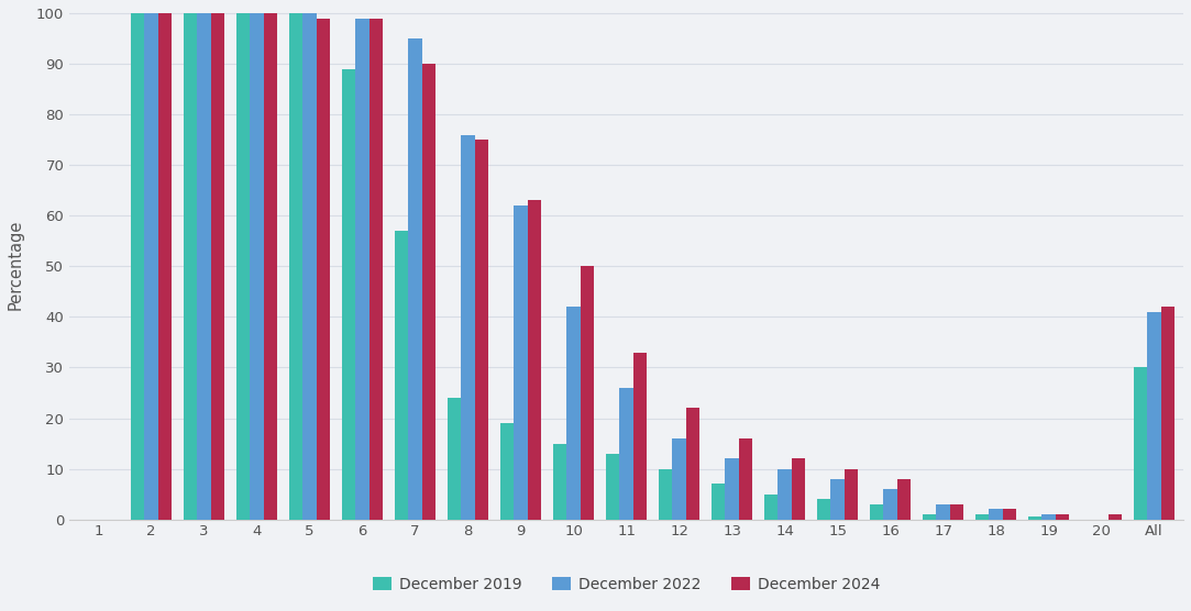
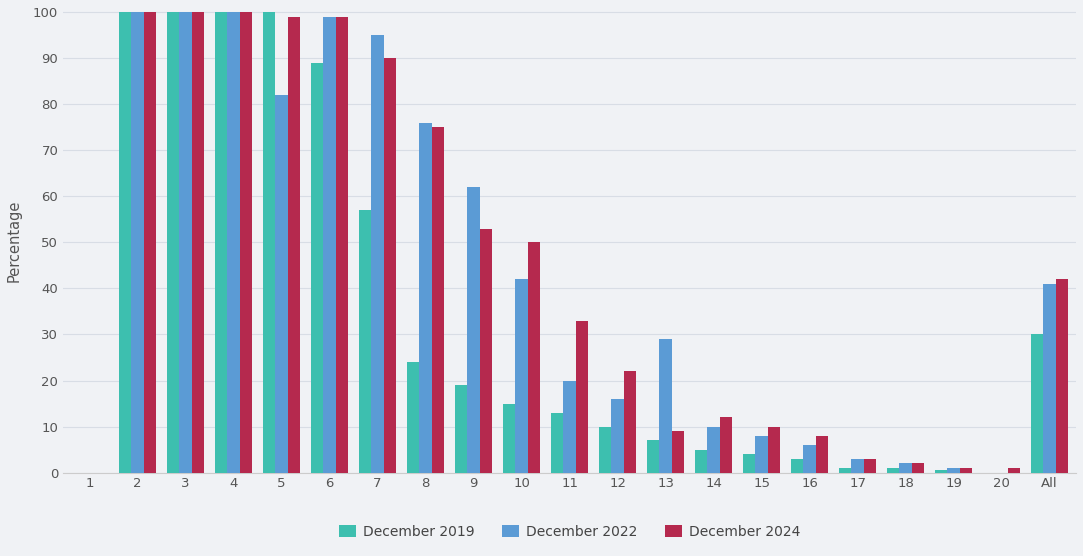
December 2022/5: 100 -> 82
December 2024/9: 63 -> 53
December 2022/11: 26 -> 20
December 2022/13: 12 -> 29
December 2024/13: 16 -> 9
